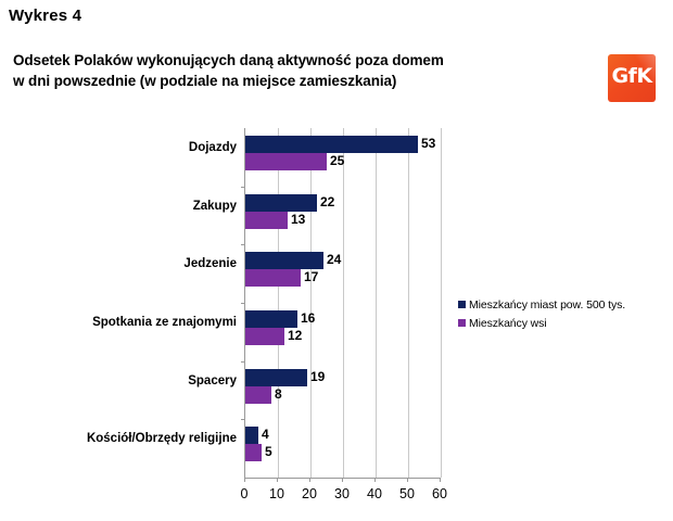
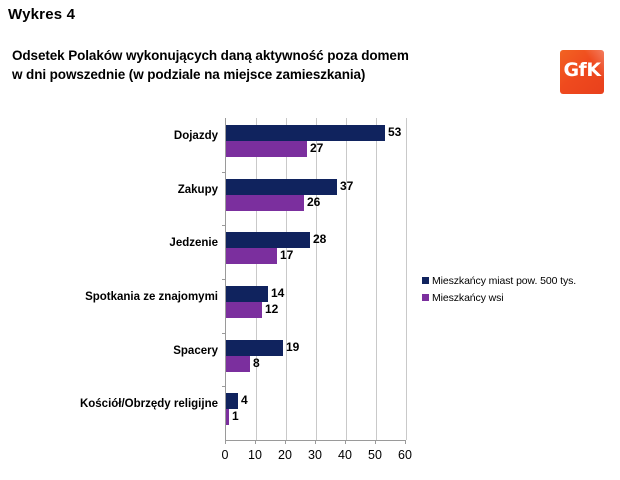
Mieszkańcy wsi/Dojazdy: 25 -> 27
Mieszkańcy miast pow. 500 tys./Zakupy: 22 -> 37
Mieszkańcy wsi/Zakupy: 13 -> 26
Mieszkańcy miast pow. 500 tys./Jedzenie: 24 -> 28
Mieszkańcy miast pow. 500 tys./Spotkania ze znajomymi: 16 -> 14
Mieszkańcy wsi/Kościół/Obrzędy religijne: 5 -> 1
